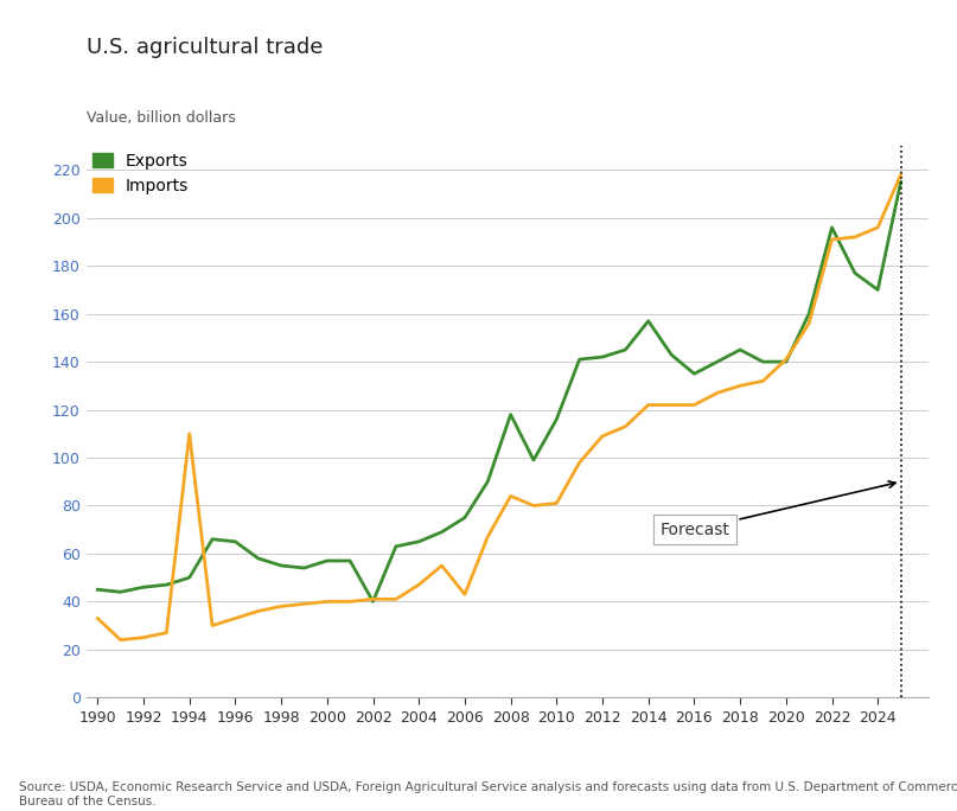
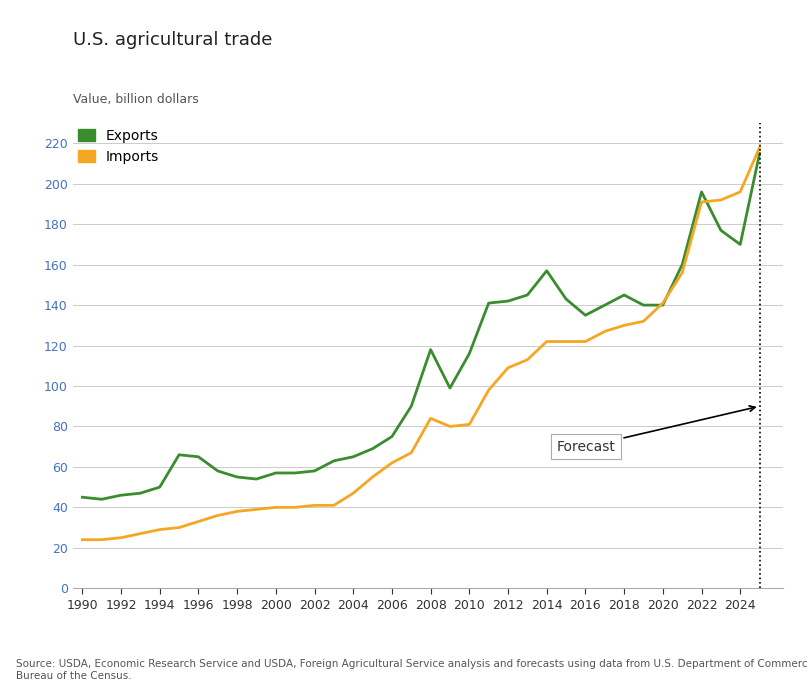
Imports/1990: 33 -> 24
Imports/1994: 110 -> 29
Exports/2002: 40 -> 58
Imports/2006: 43 -> 62
